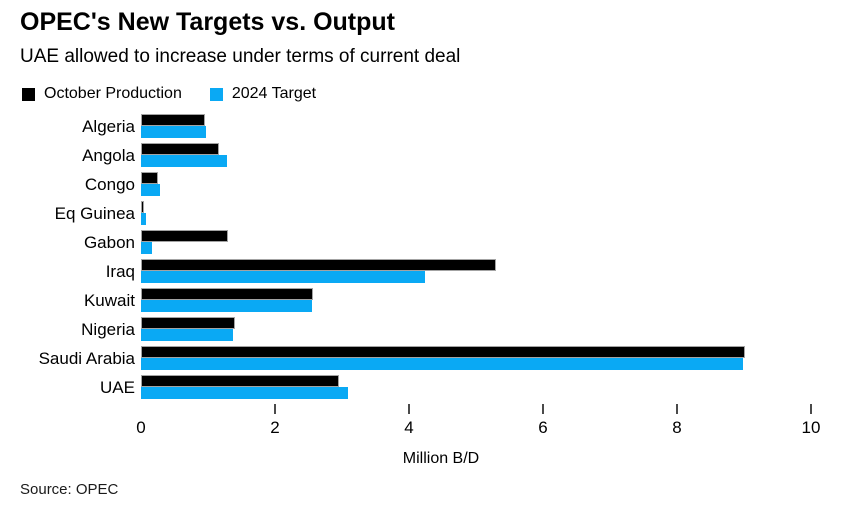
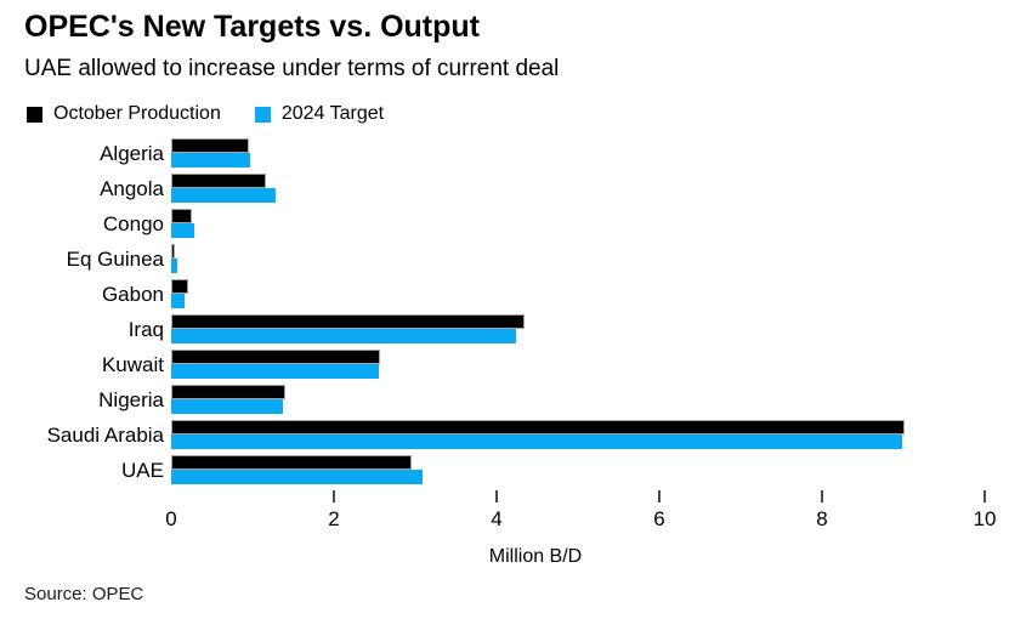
October Production/Gabon: 1.3 -> 0.2
October Production/Iraq: 5.3 -> 4.3
